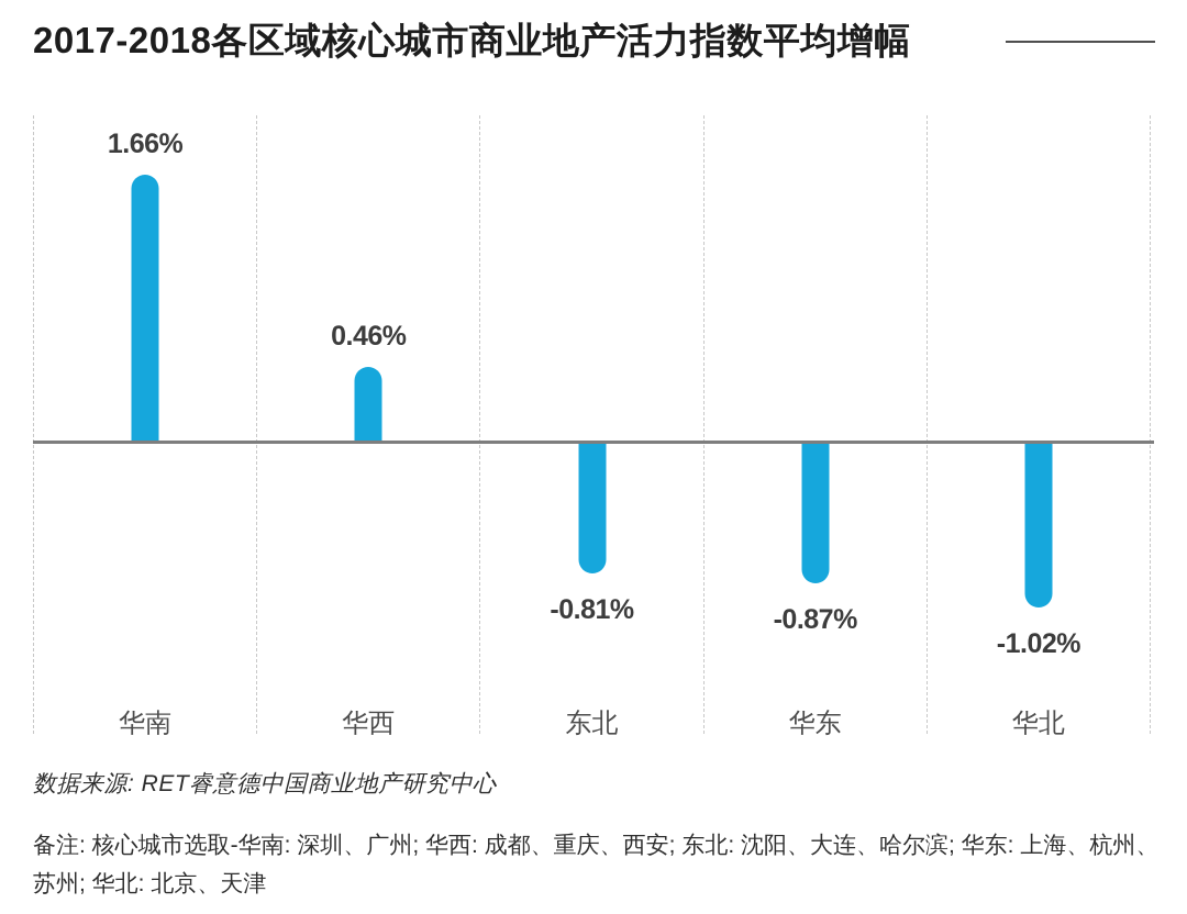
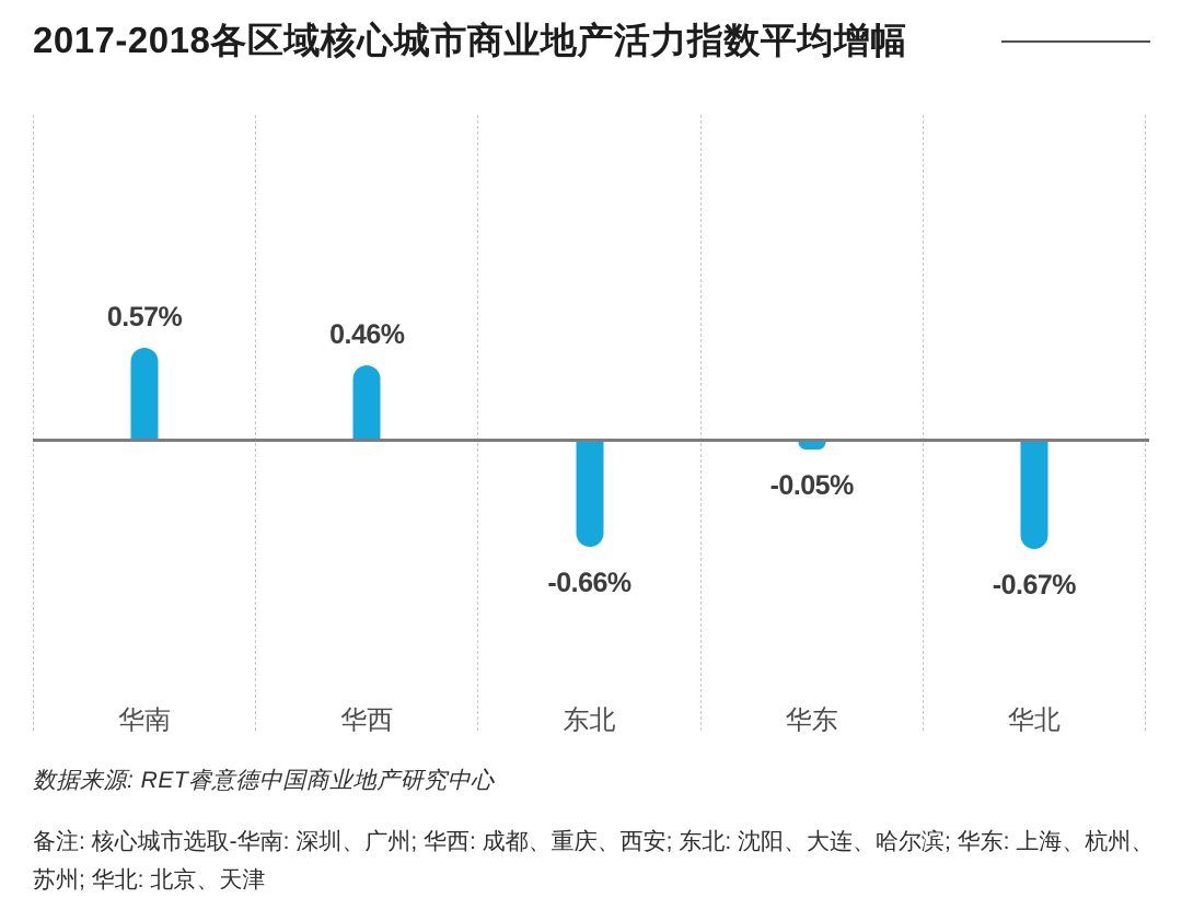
华南: 1.66% -> 0.57%
东北: -0.81% -> -0.66%
华东: -0.87% -> -0.05%
华北: -1.02% -> -0.67%
